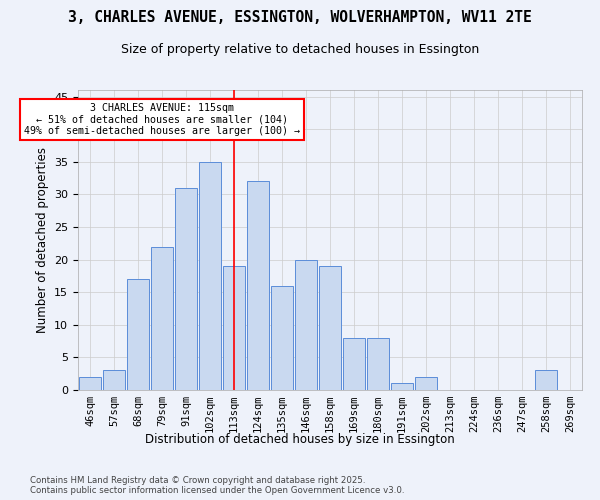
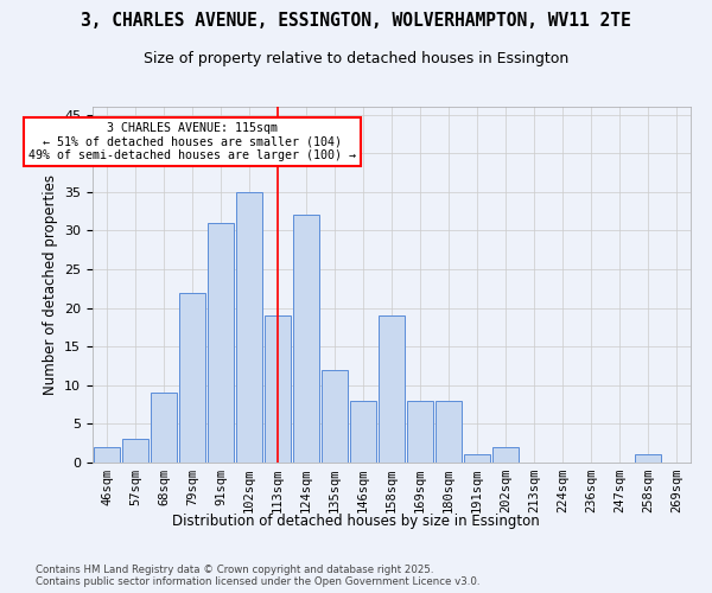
68sqm: 17 -> 9
135sqm: 16 -> 12
146sqm: 20 -> 8
258sqm: 3 -> 1
